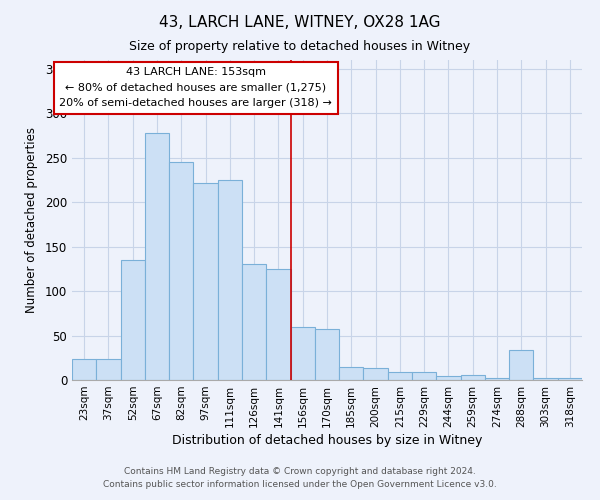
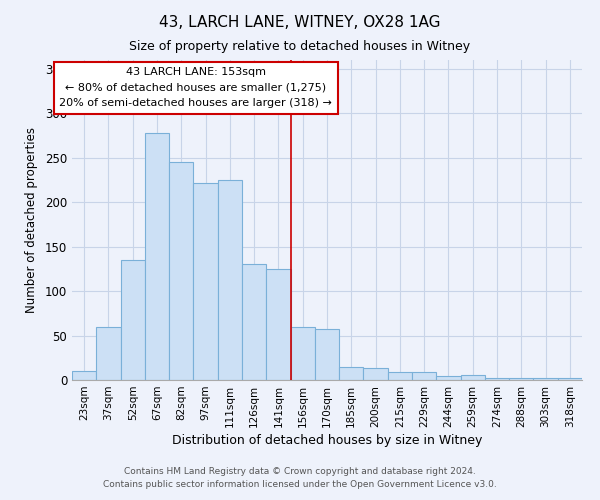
23sqm: 24 -> 10
37sqm: 24 -> 60
288sqm: 34 -> 2
